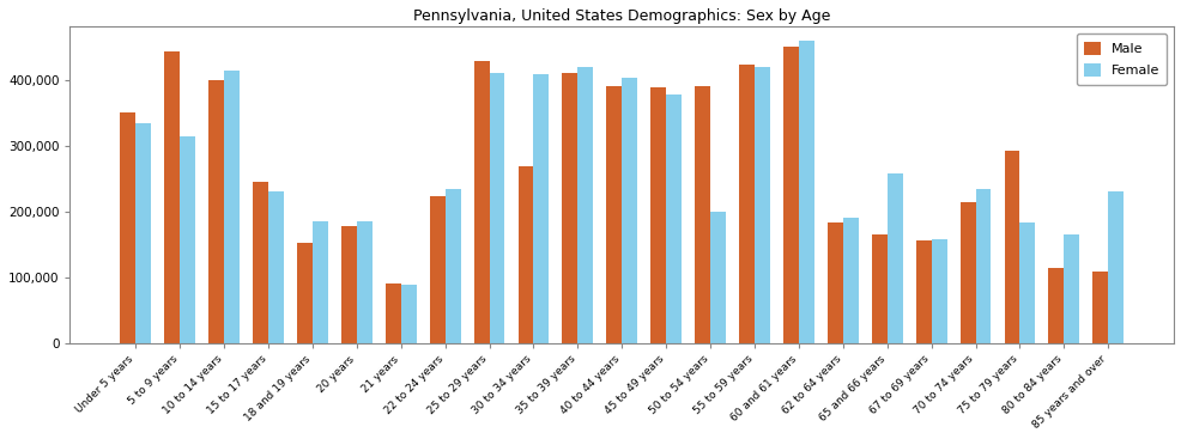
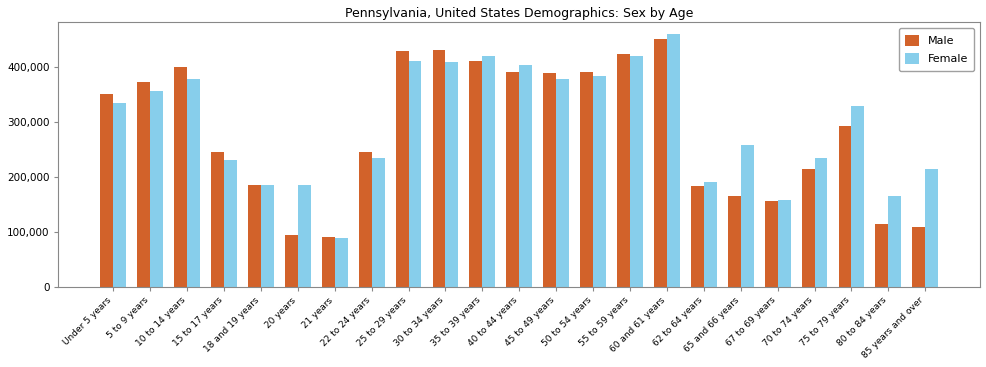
Male/5 to 9 years: 442,000 -> 372,000
Female/5 to 9 years: 314,000 -> 356,000
Female/10 to 14 years: 414,000 -> 378,000
Male/18 and 19 years: 152,000 -> 185,000
Male/20 years: 178,000 -> 93,000
Male/22 to 24 years: 222,000 -> 245,000
Male/30 to 34 years: 268,000 -> 430,000
Female/50 to 54 years: 200,000 -> 382,000
Female/75 to 79 years: 182,000 -> 328,000
Female/85 years and over: 230,000 -> 213,000
